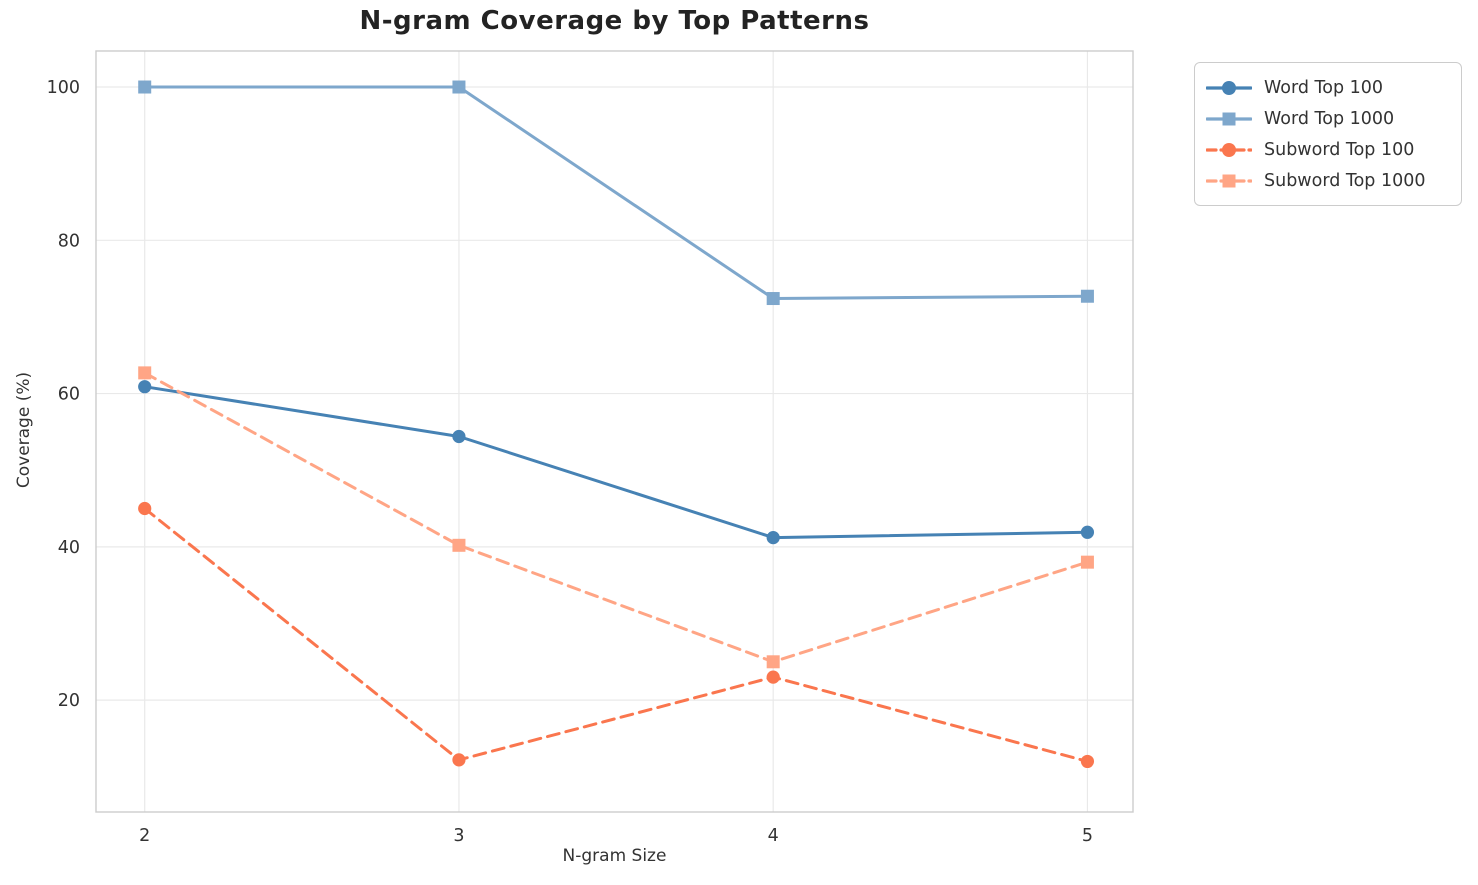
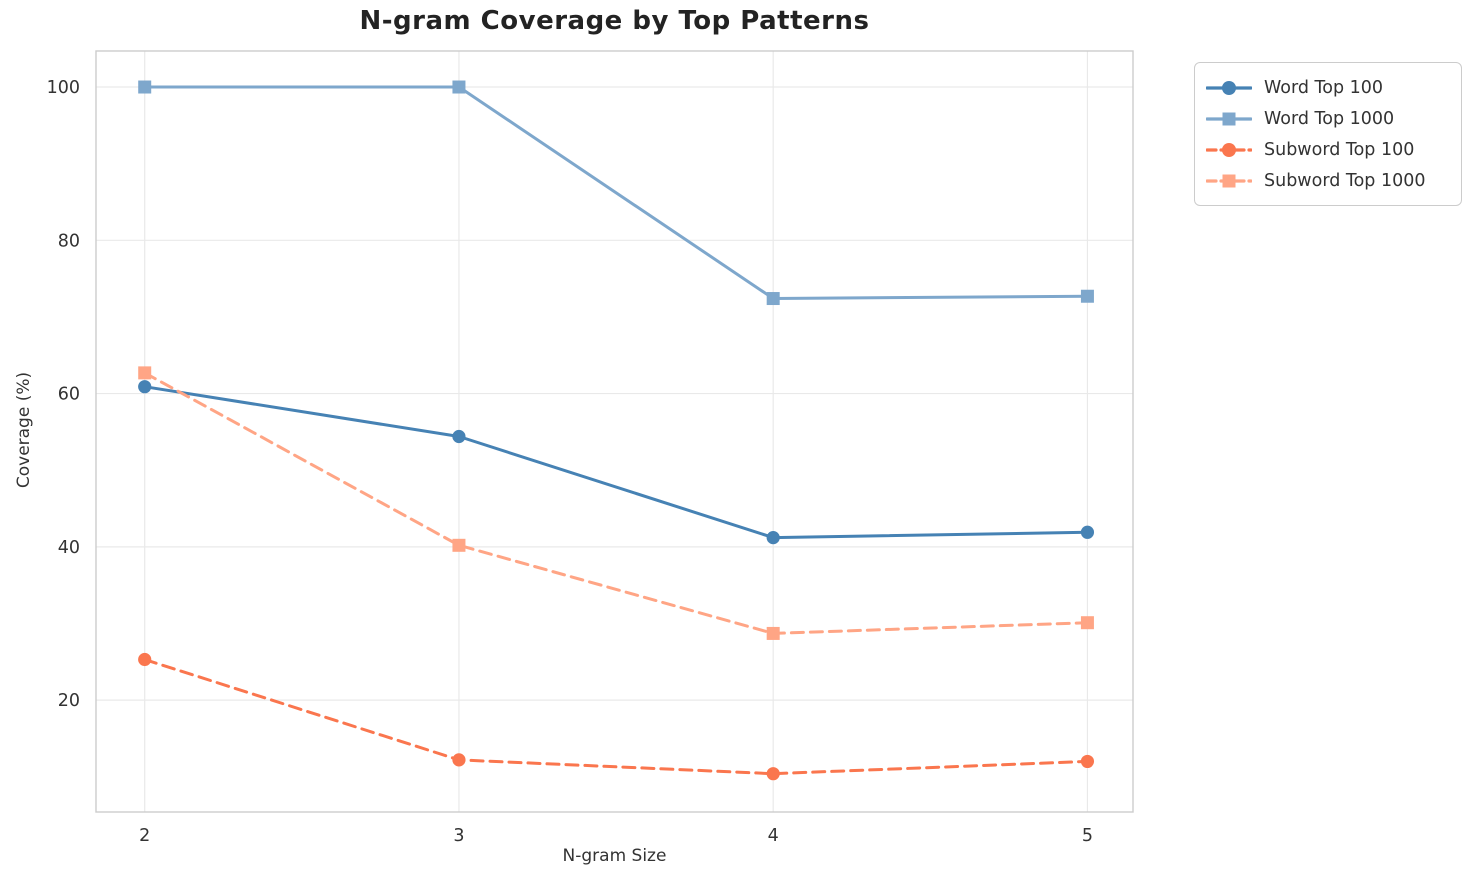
Subword Top 100/2: 45 -> 25
Subword Top 100/4: 23 -> 10
Subword Top 1000/4: 25 -> 29
Subword Top 1000/5: 38 -> 30
